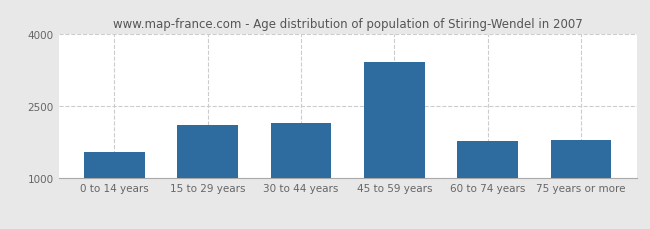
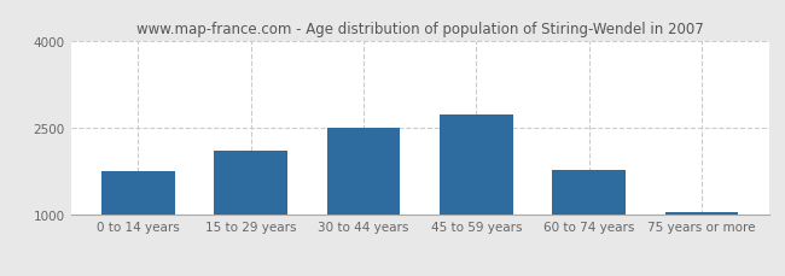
0 to 14 years: 1550 -> 1750
30 to 44 years: 2150 -> 2500
45 to 59 years: 3400 -> 2720
75 years or more: 1800 -> 1050
